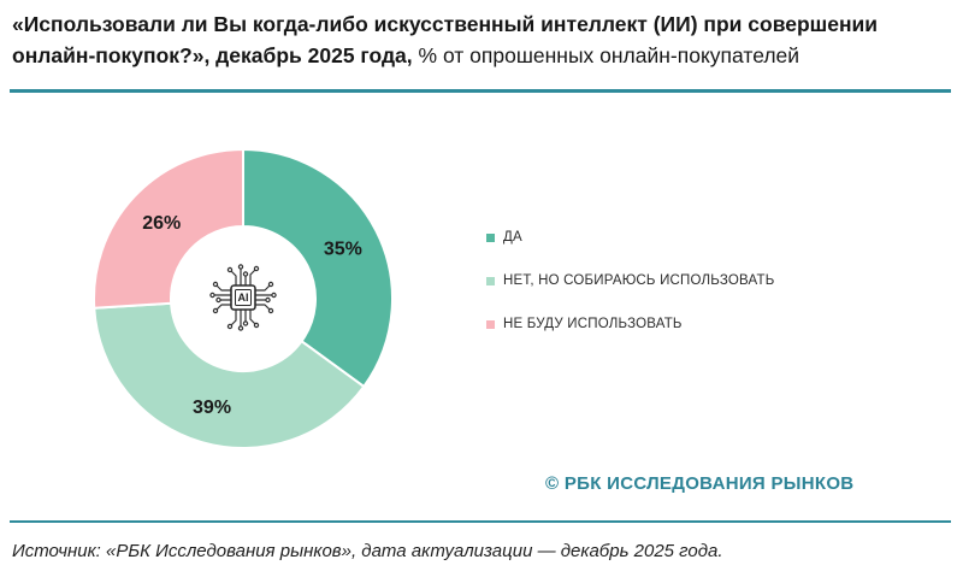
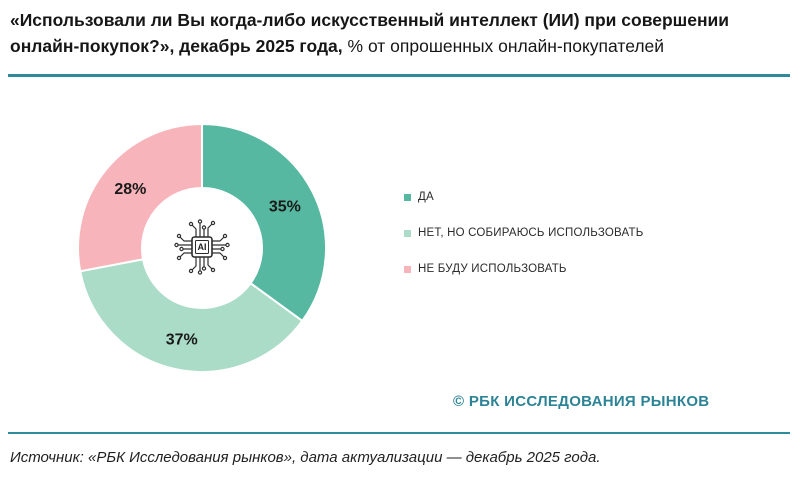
НЕТ, НО СОБИРАЮСЬ ИСПОЛЬЗОВАТЬ: 39% -> 37%
НЕ БУДУ ИСПОЛЬЗОВАТЬ: 26% -> 28%
